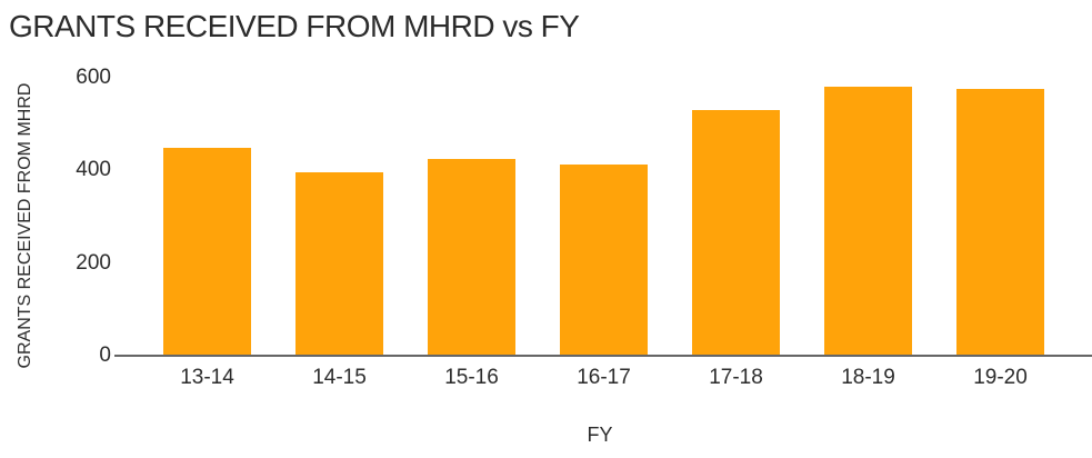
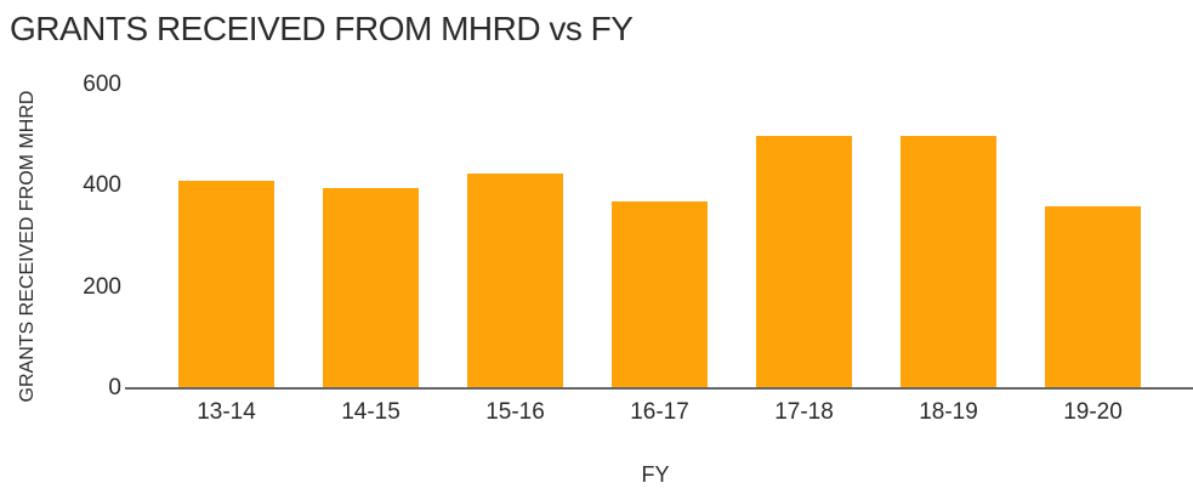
13-14: 450 -> 410
16-17: 410 -> 370
17-18: 530 -> 500
18-19: 580 -> 500
19-20: 580 -> 360
